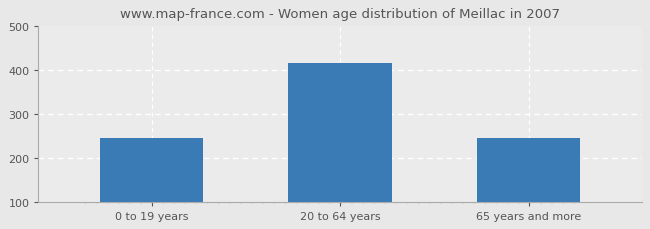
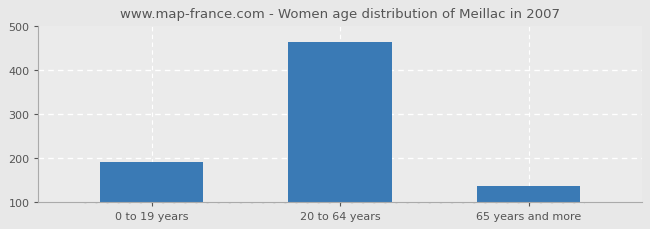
0 to 19 years: 245 -> 190
20 to 64 years: 415 -> 463
65 years and more: 245 -> 135
